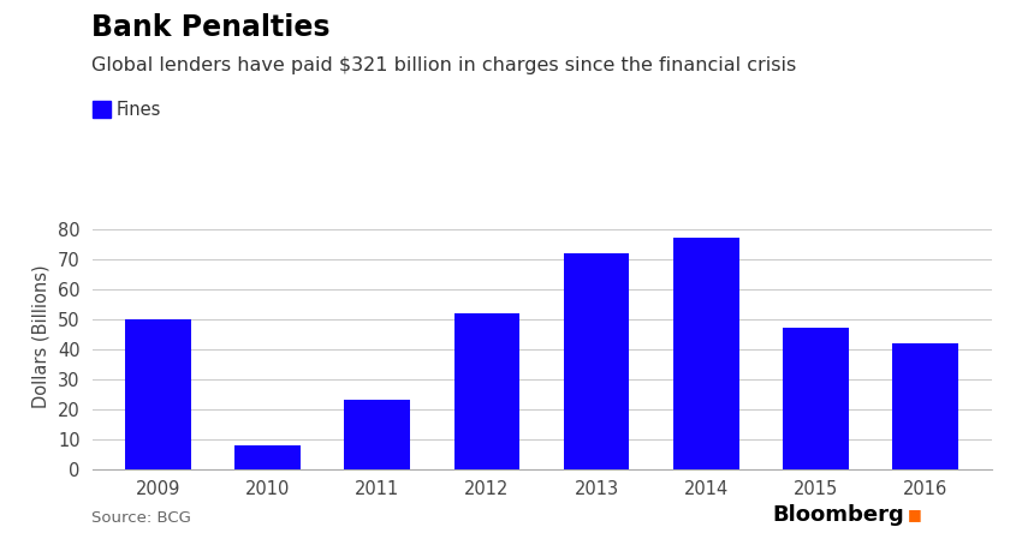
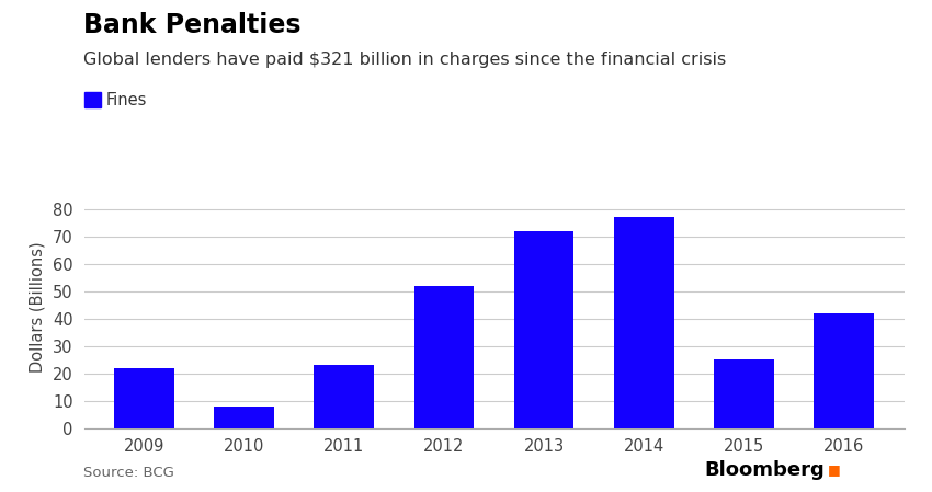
2009: 50 -> 22
2015: 47 -> 25
